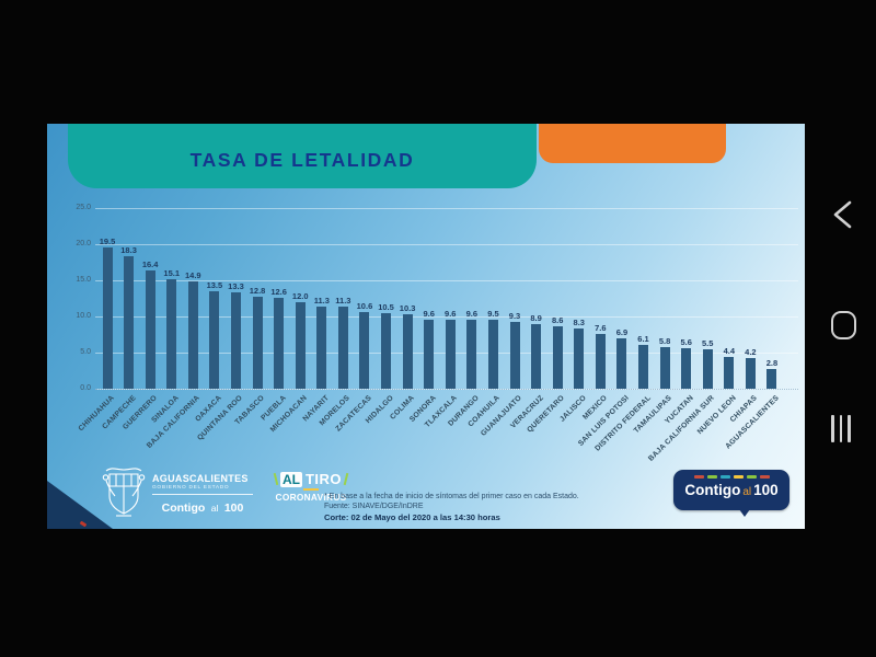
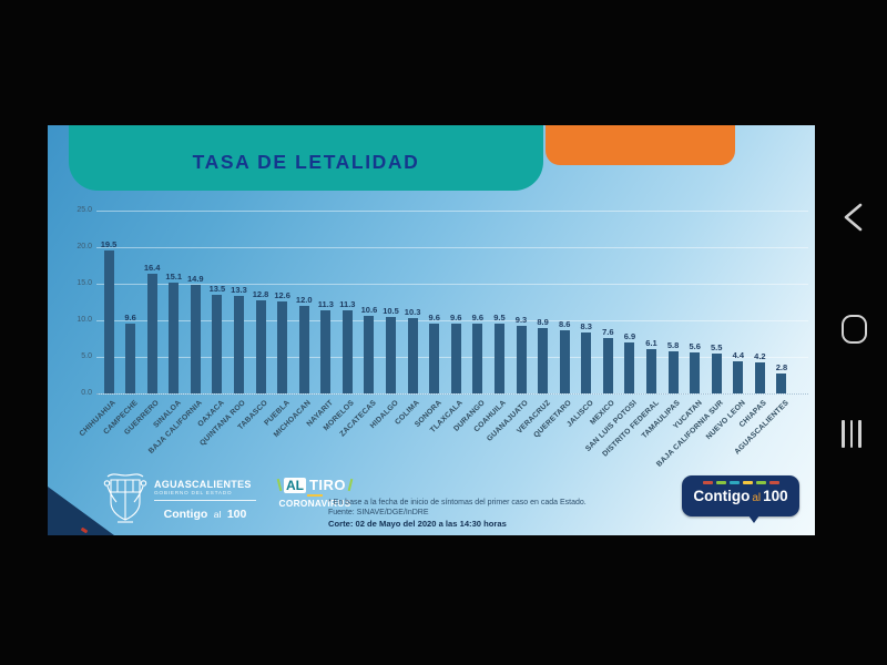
CAMPECHE: 18.3 -> 9.6
